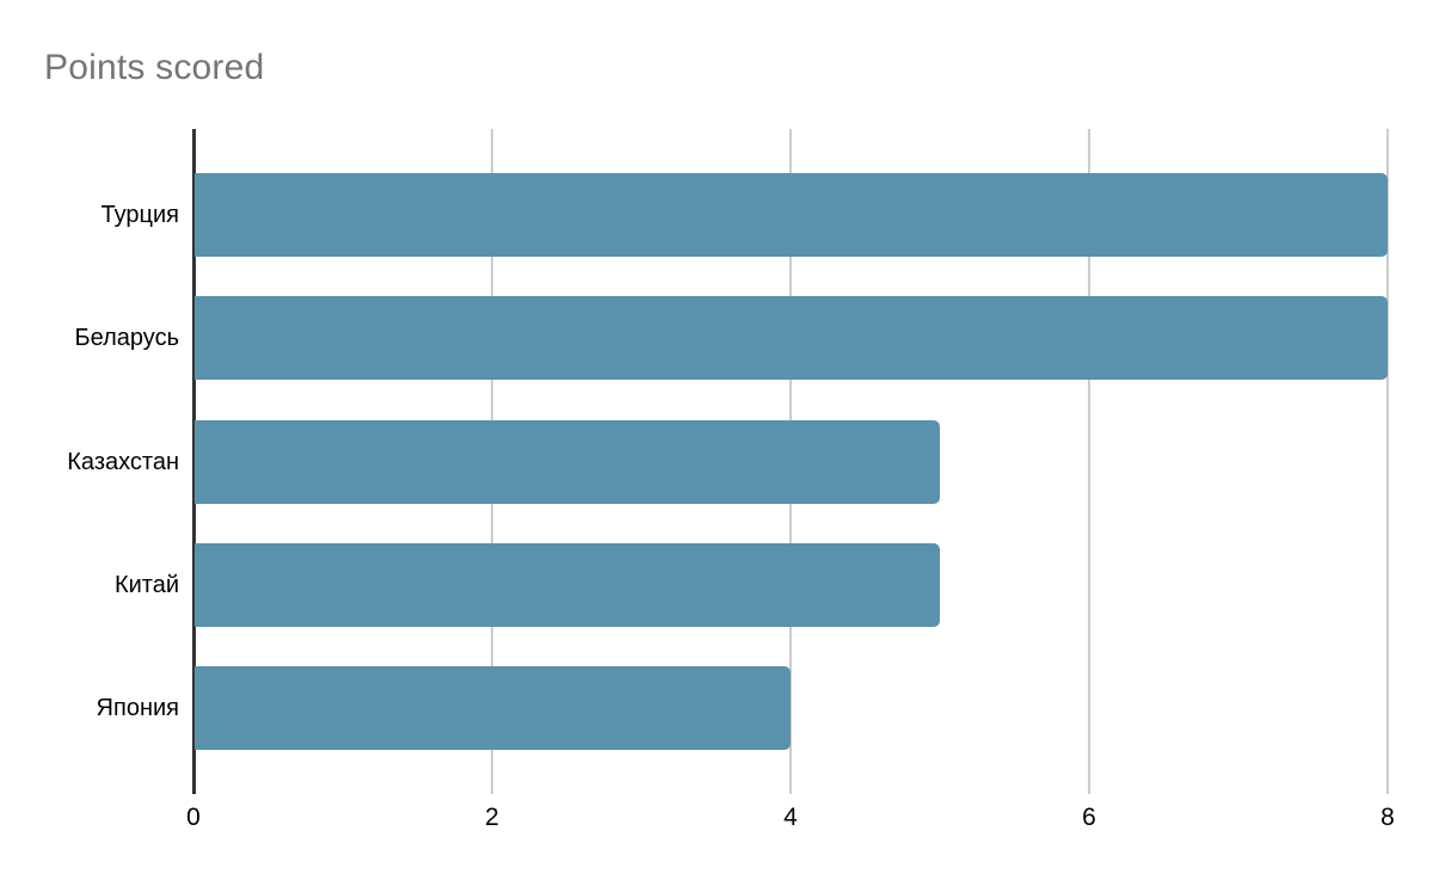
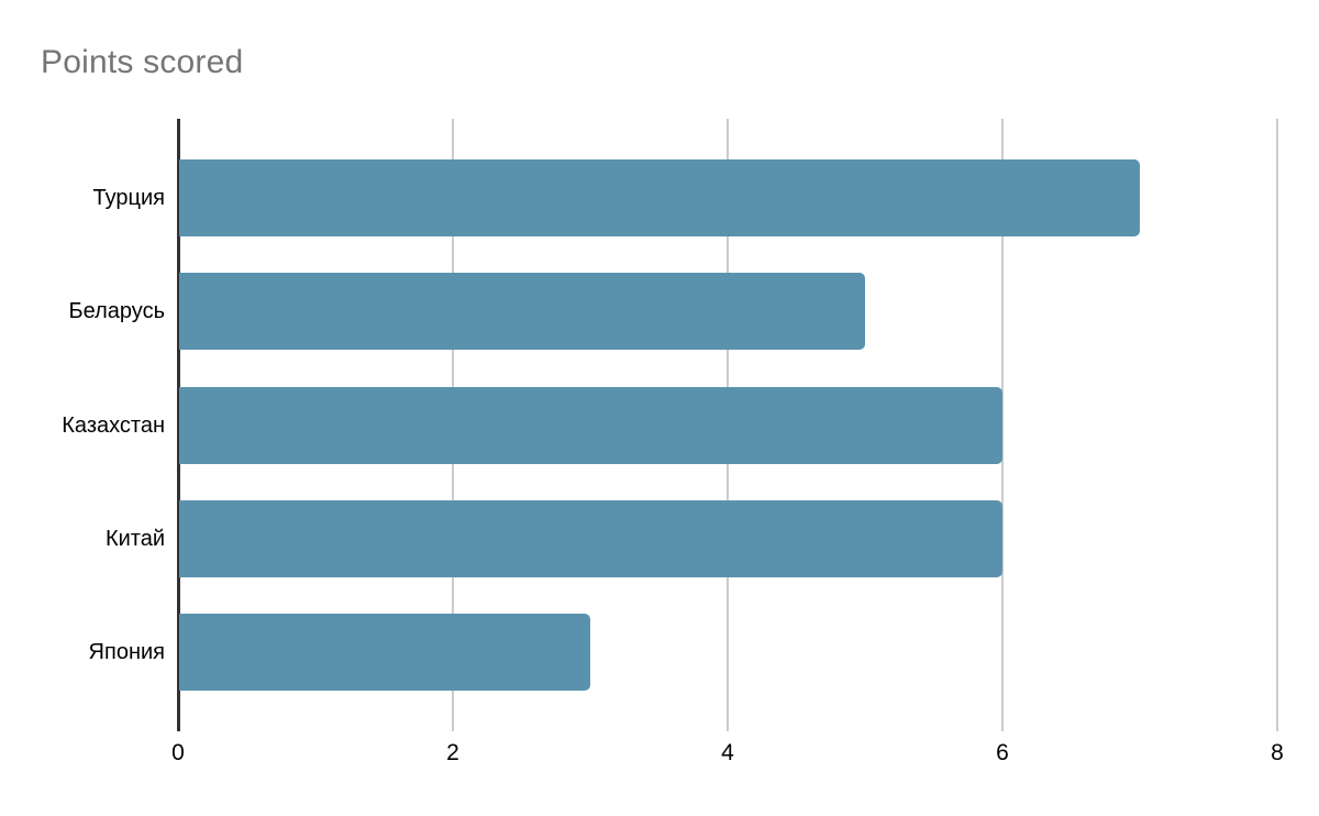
Турция: 8 -> 7
Беларусь: 8 -> 5
Казахстан: 5 -> 6
Китай: 5 -> 6
Япония: 4 -> 3
